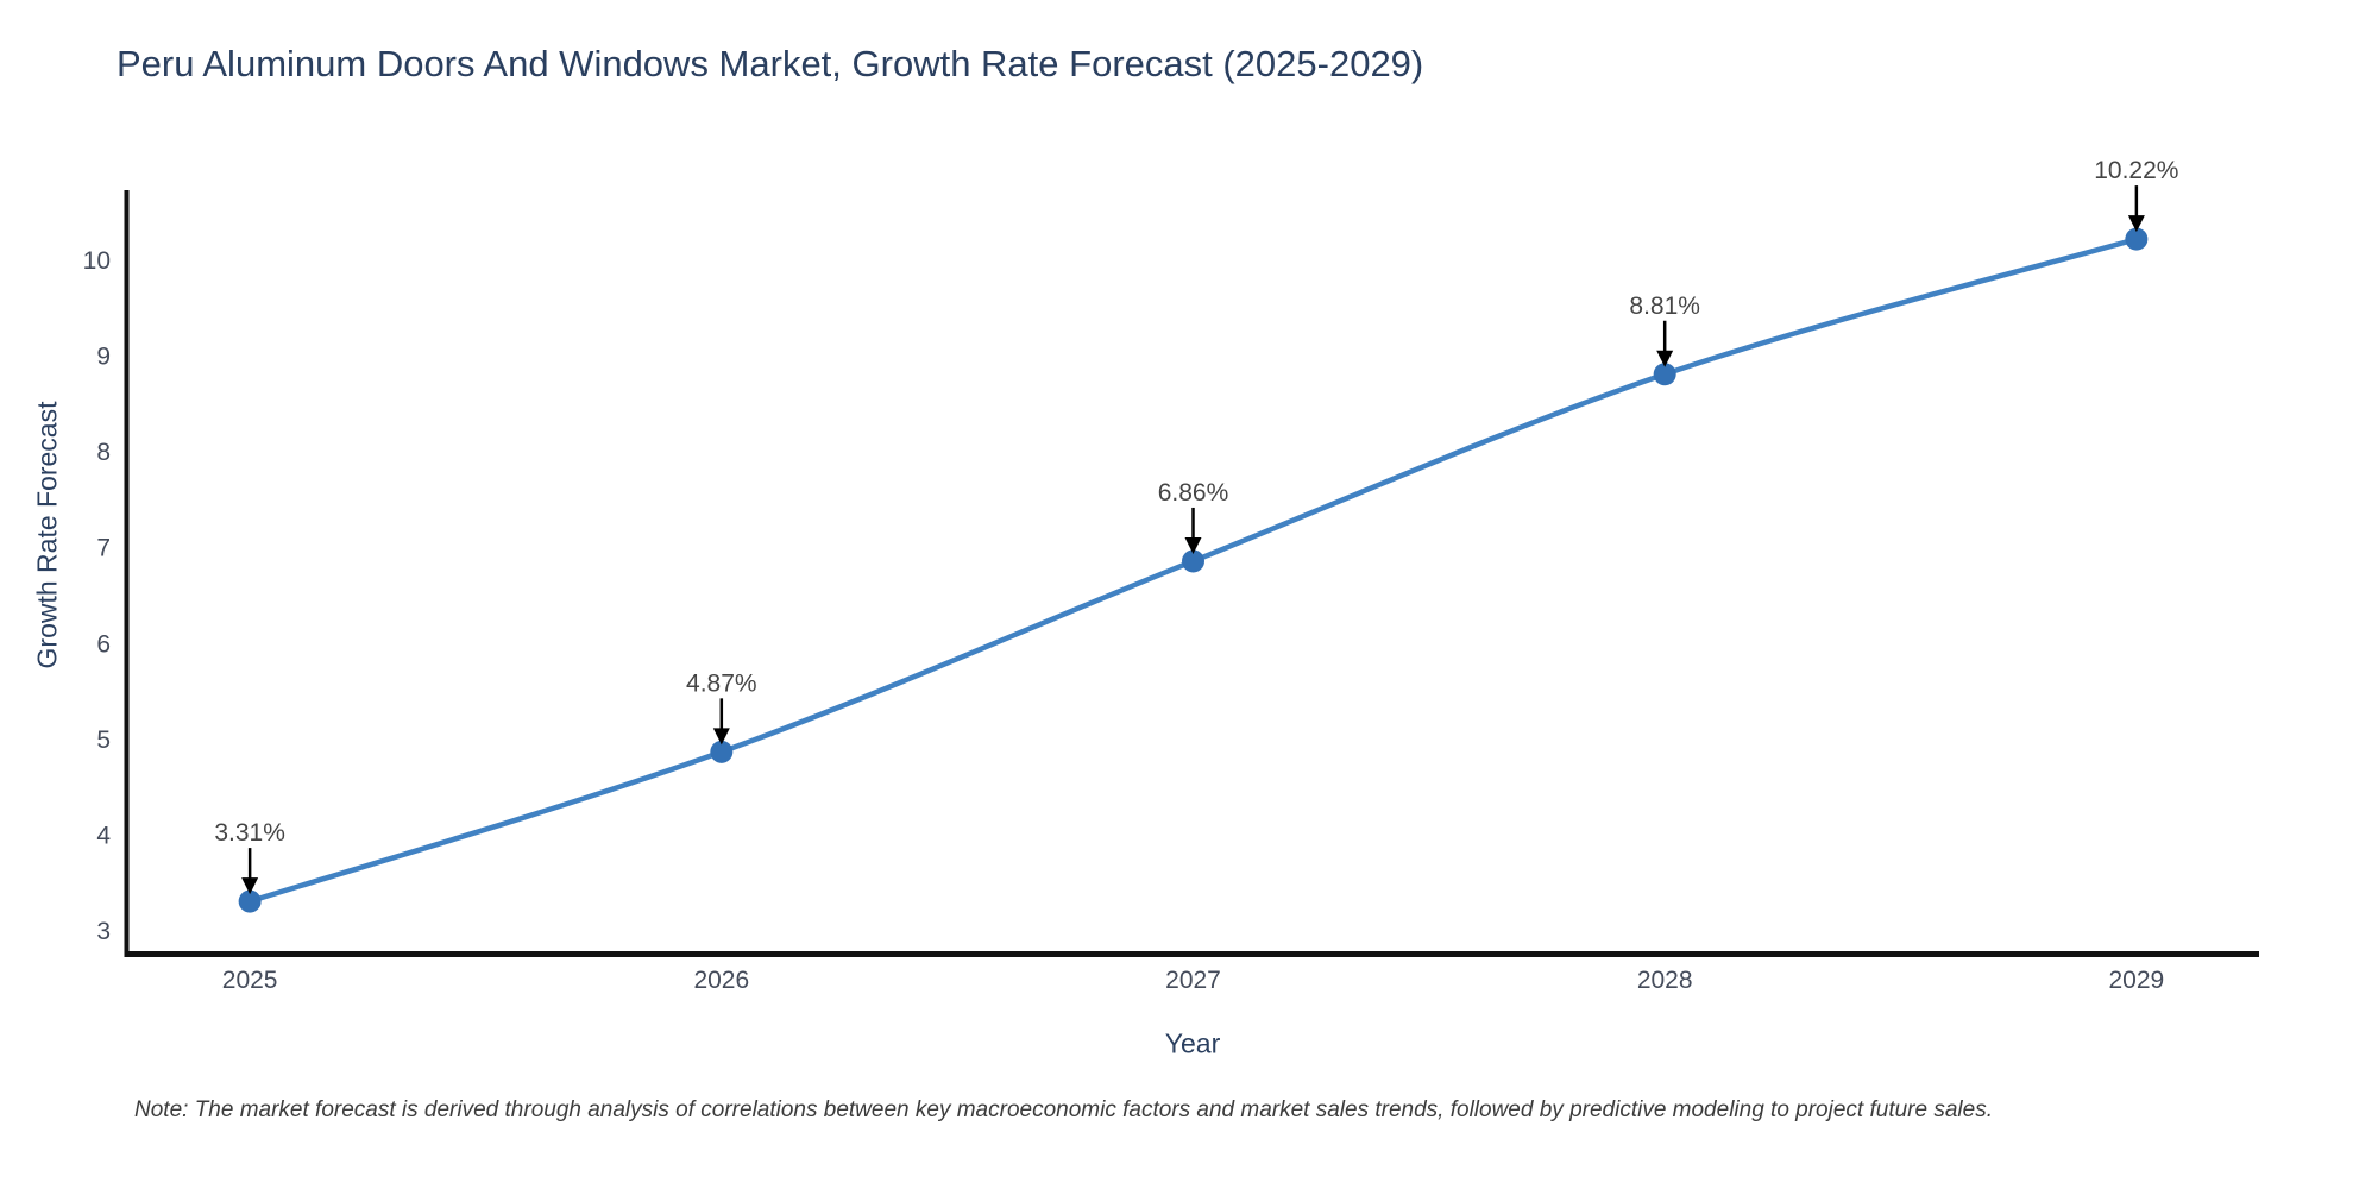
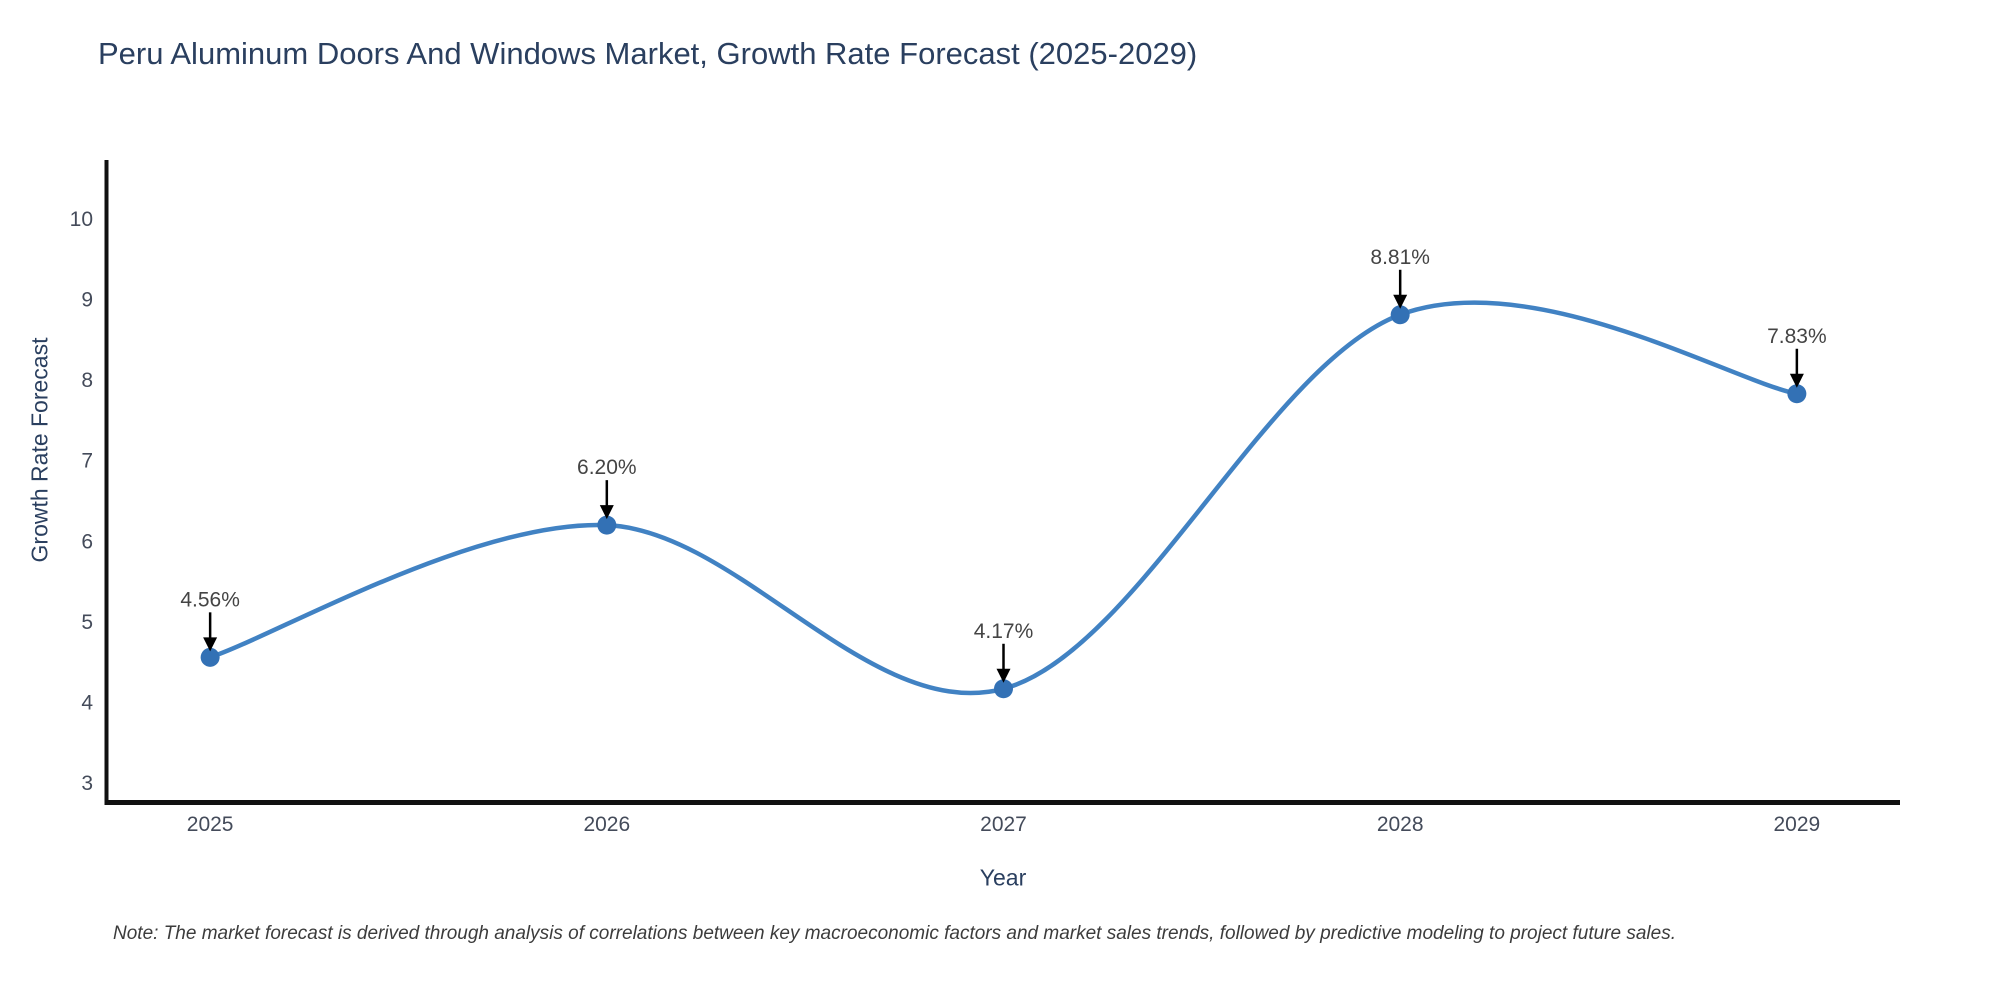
2025: 3.31% -> 4.56%
2026: 4.87% -> 6.20%
2027: 6.86% -> 4.17%
2029: 10.22% -> 7.83%
